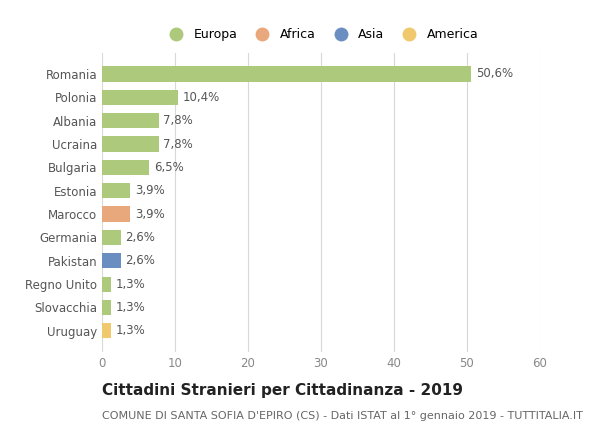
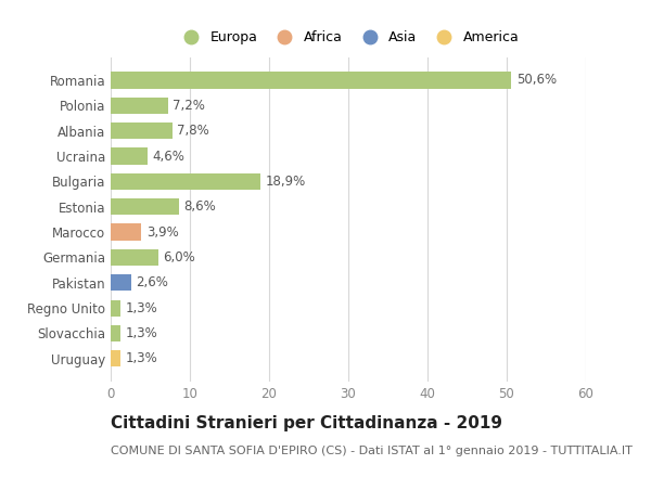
Polonia: 10,4% -> 7,2%
Ucraina: 7,8% -> 4,6%
Bulgaria: 6,5% -> 18,9%
Estonia: 3,9% -> 8,6%
Germania: 2,6% -> 6,0%
